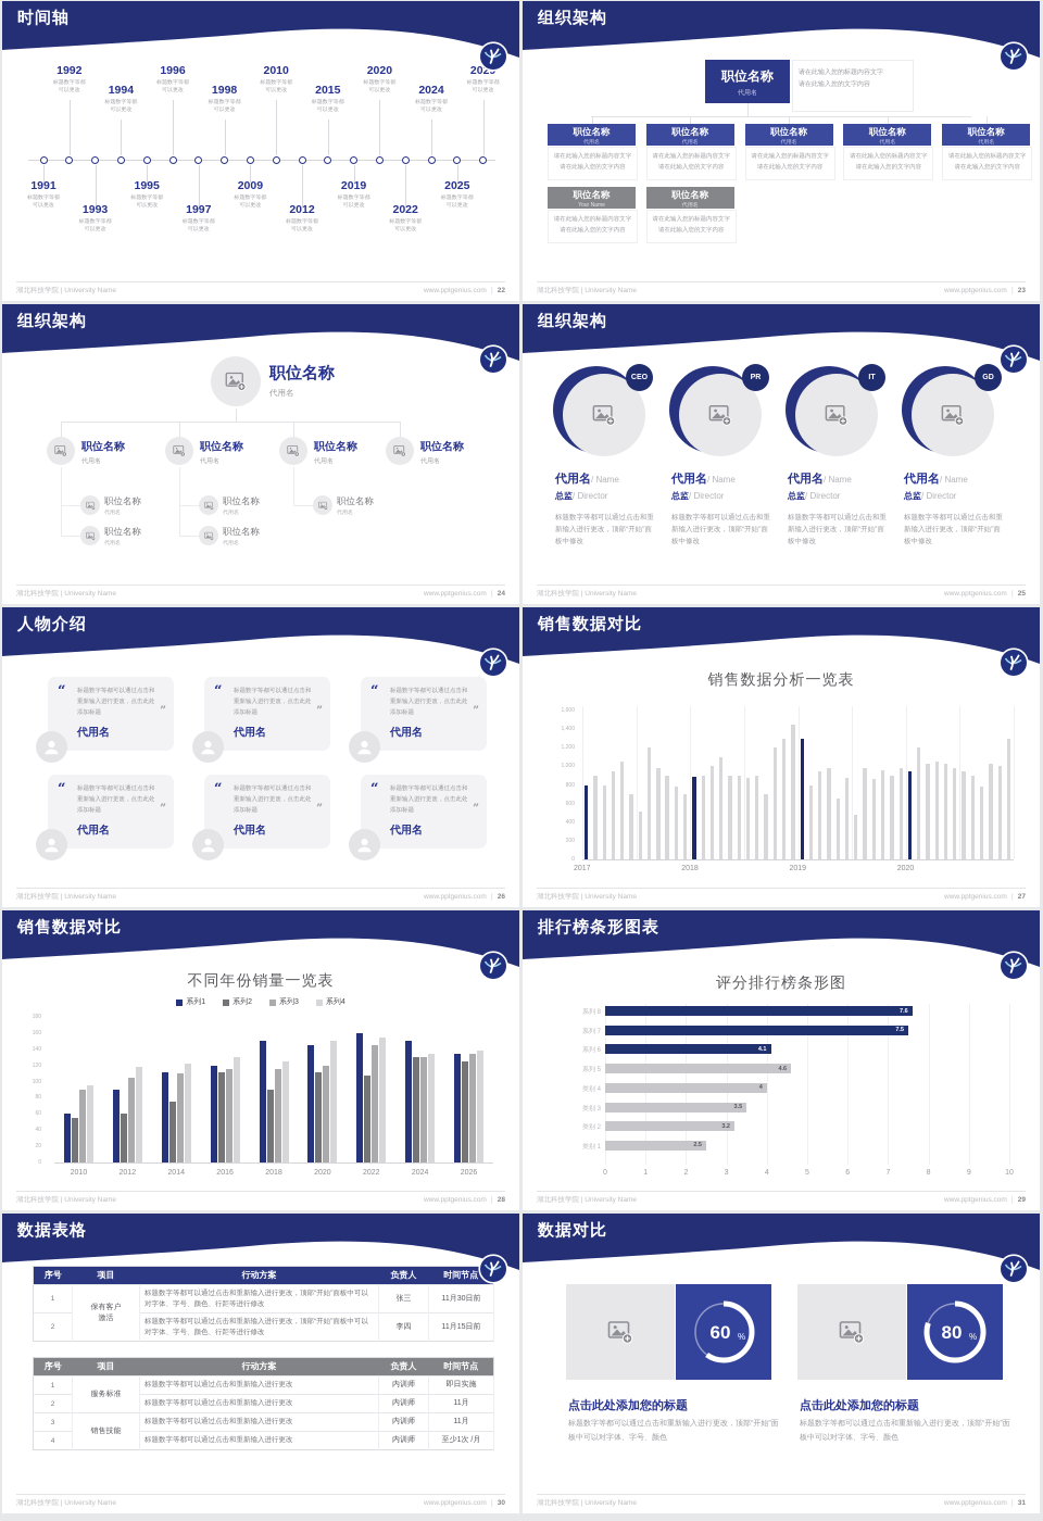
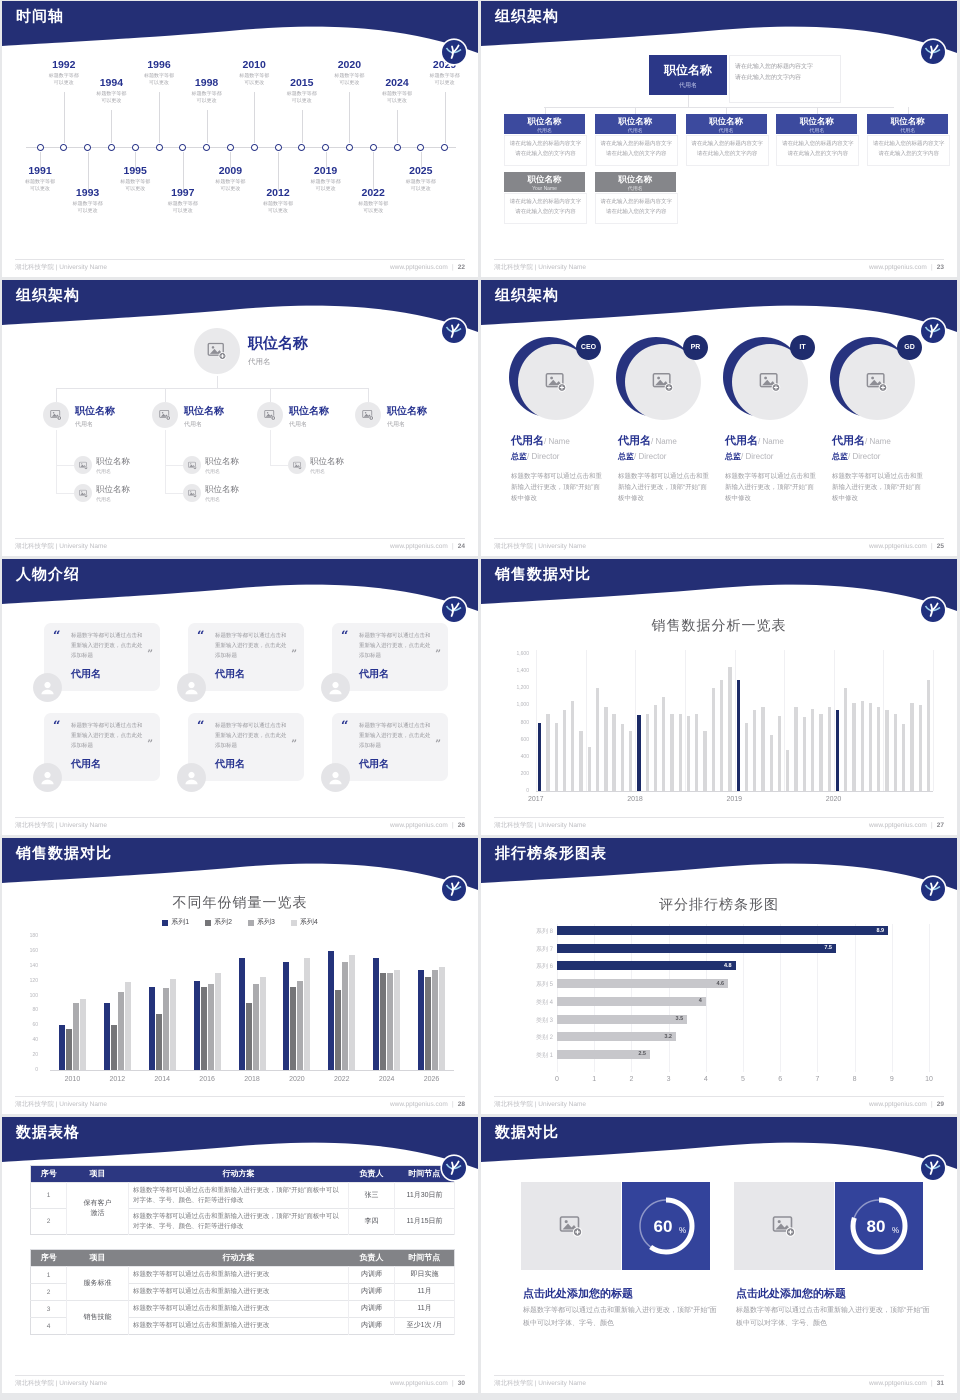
评分排行榜条形图/系列 8: 7.6 -> 8.9
评分排行榜条形图/系列 6: 4.1 -> 4.8
